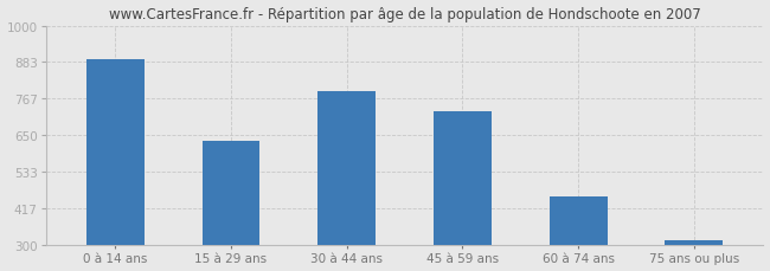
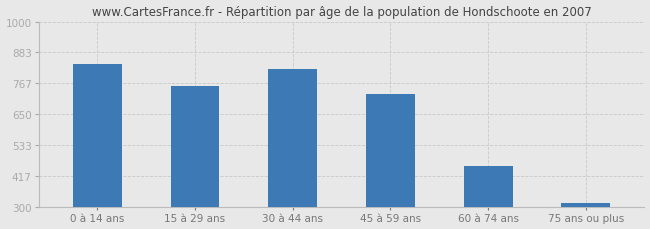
0 à 14 ans: 893 -> 840
15 à 29 ans: 630 -> 755
30 à 44 ans: 790 -> 820
